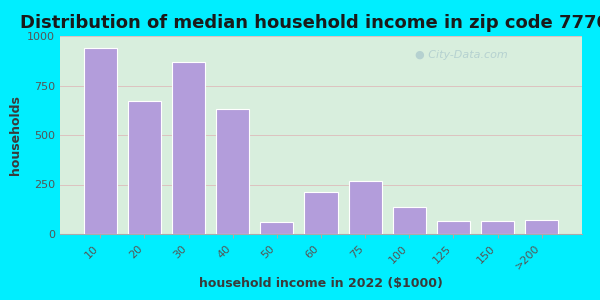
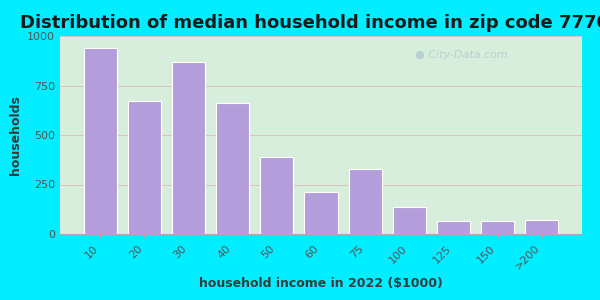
40: 630 -> 660
50: 60 -> 390
75: 270 -> 330
